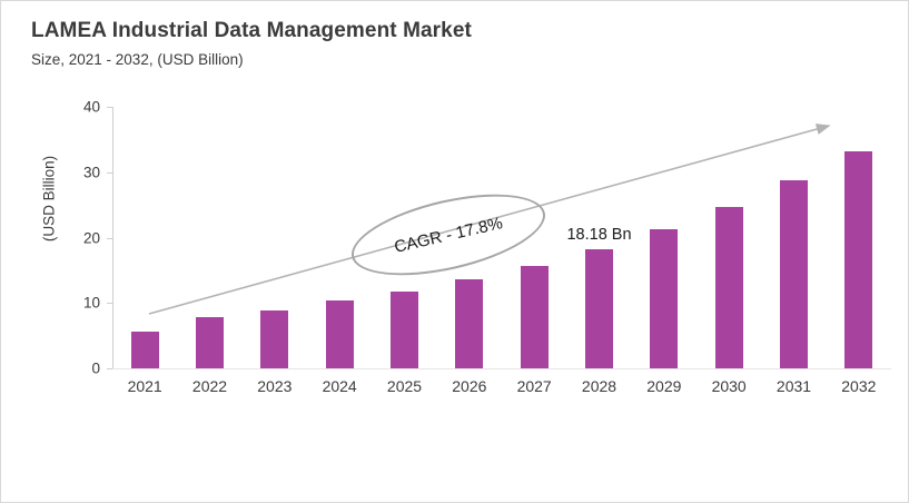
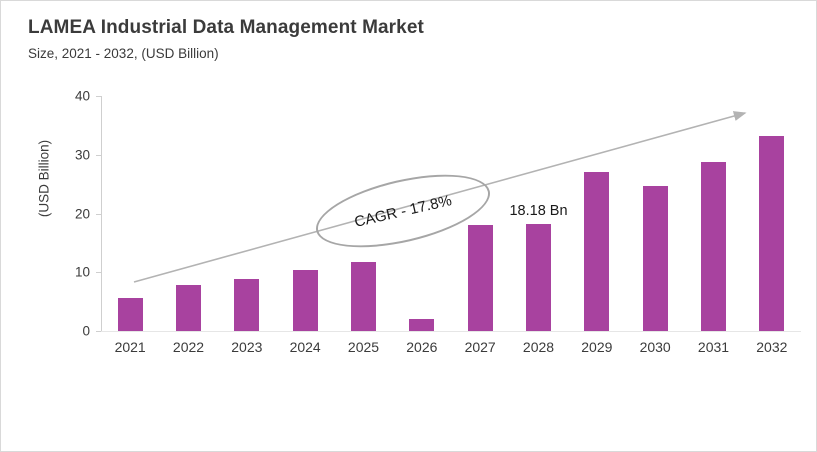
2026: 14 -> 2
2027: 16 -> 18
2029: 21 -> 27
